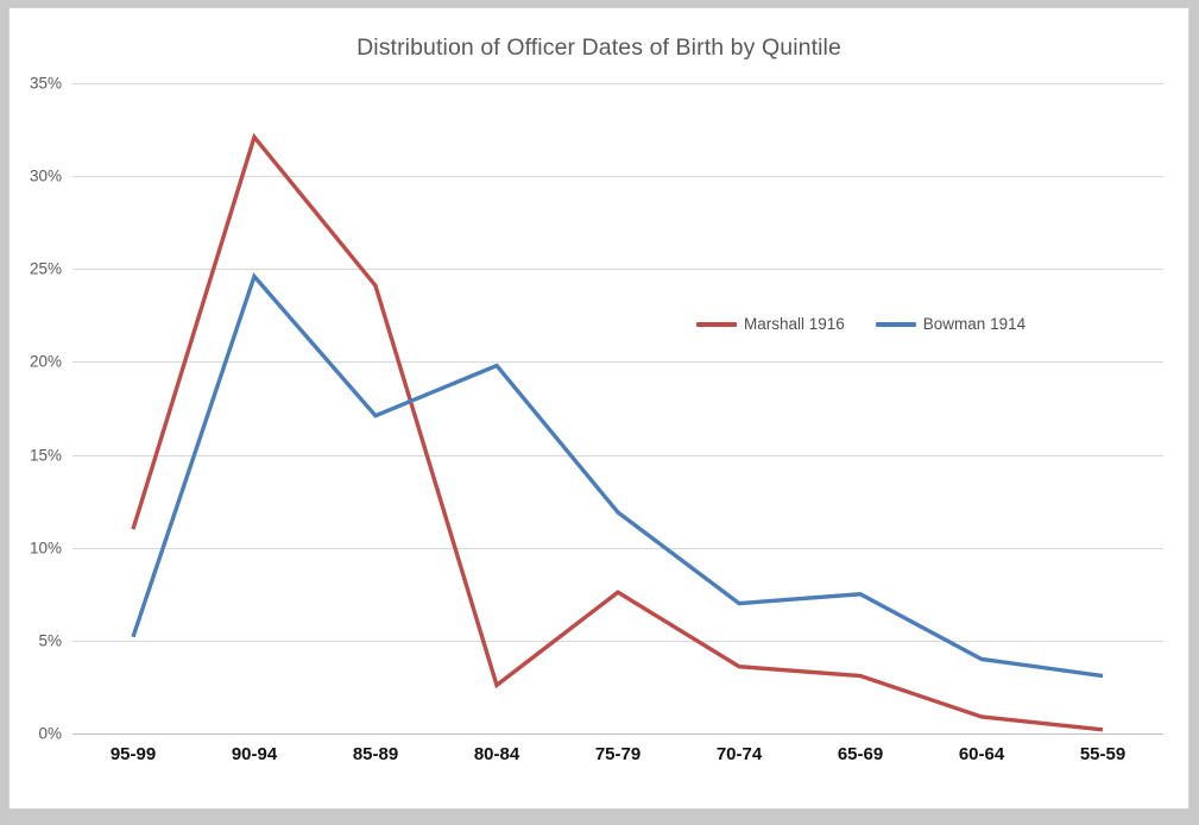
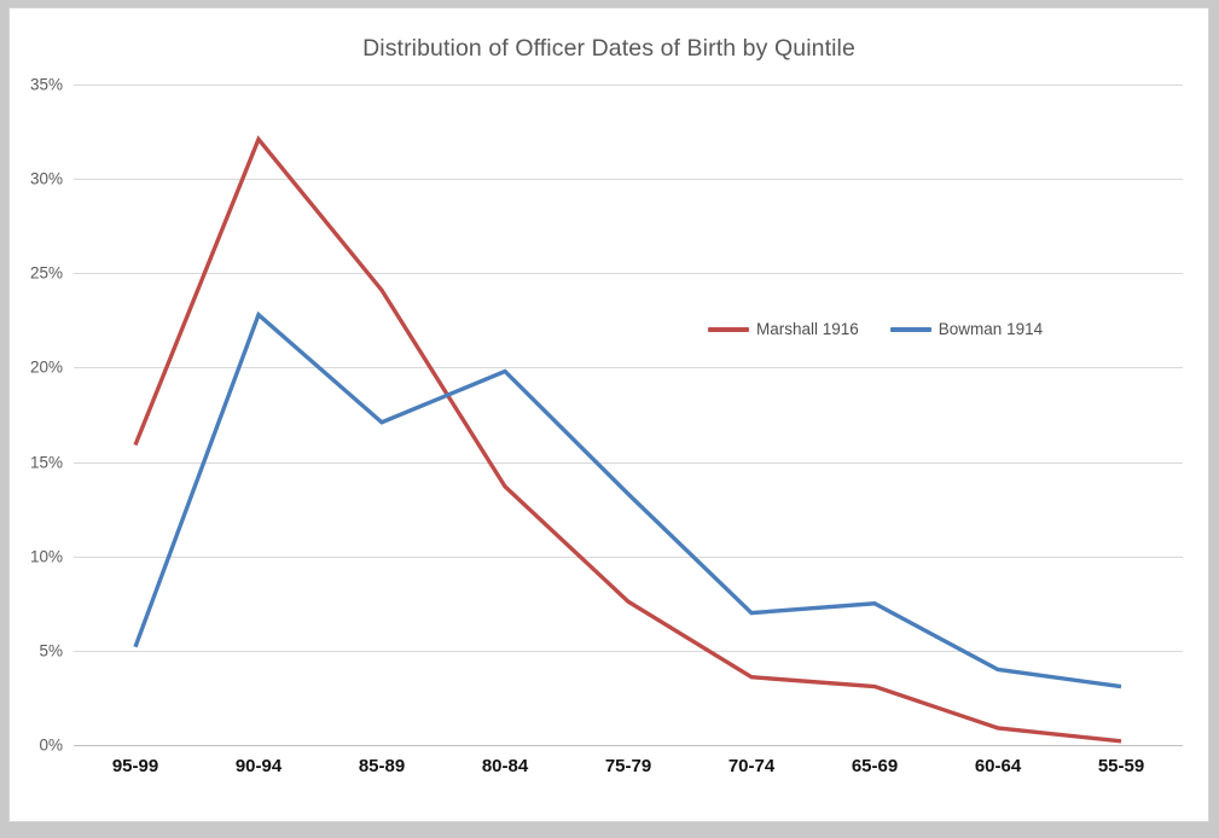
Marshall 1916/95-99: 11.0% -> 15.9%
Bowman 1914/90-94: 24.6% -> 22.8%
Marshall 1916/80-84: 2.6% -> 13.7%
Bowman 1914/75-79: 11.9% -> 13.3%
